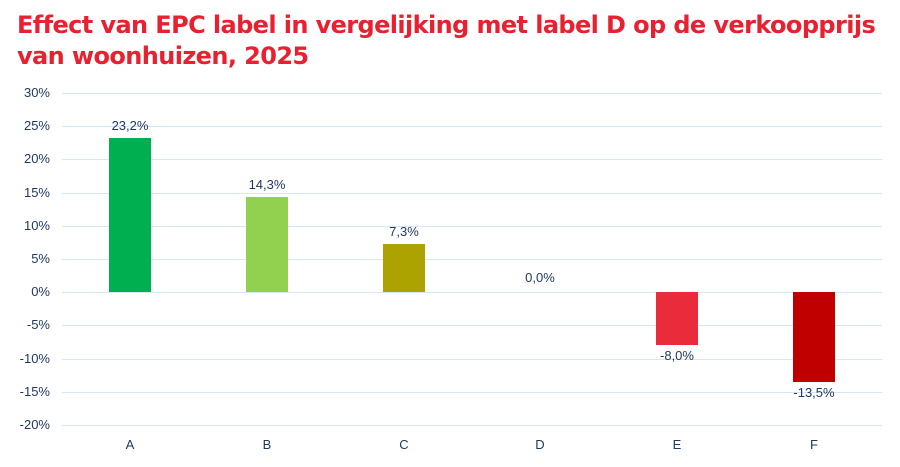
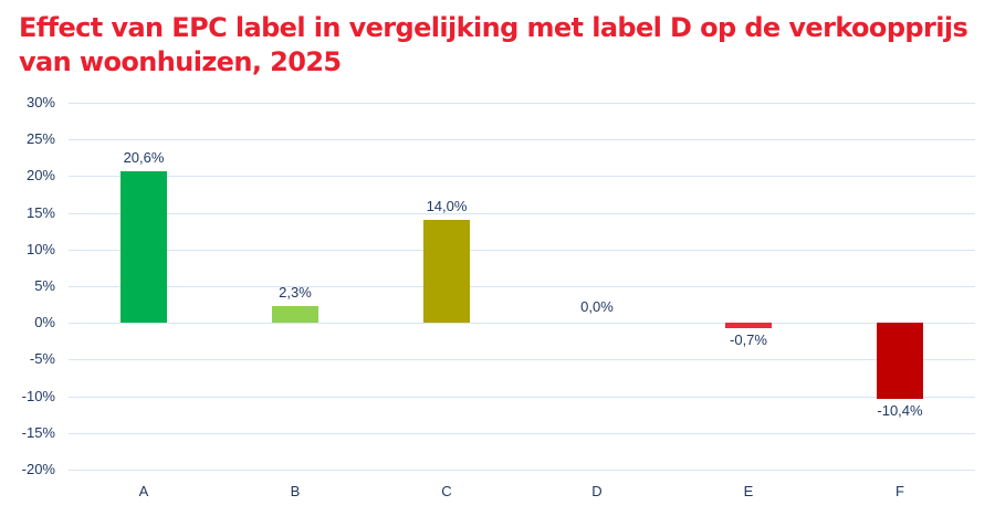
A: 23,2% -> 20,6%
B: 14,3% -> 2,3%
C: 7,3% -> 14,0%
E: -8,0% -> -0,7%
F: -13,5% -> -10,4%
